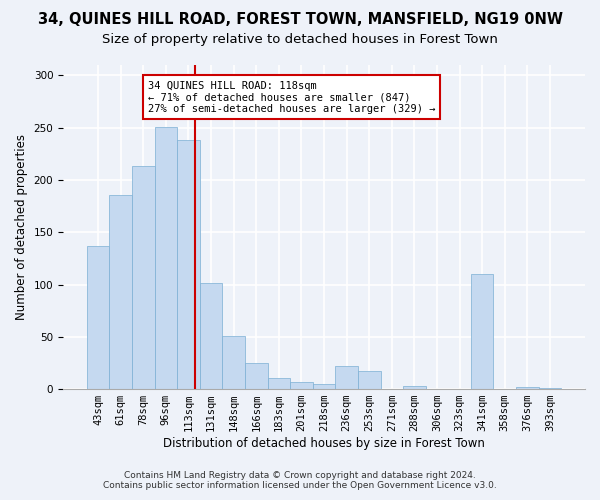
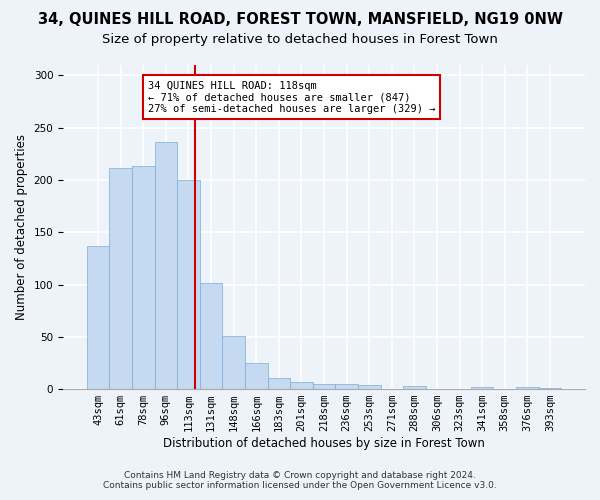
61sqm: 186 -> 211
96sqm: 251 -> 236
113sqm: 238 -> 200
236sqm: 22 -> 5
253sqm: 17 -> 4
341sqm: 110 -> 2
